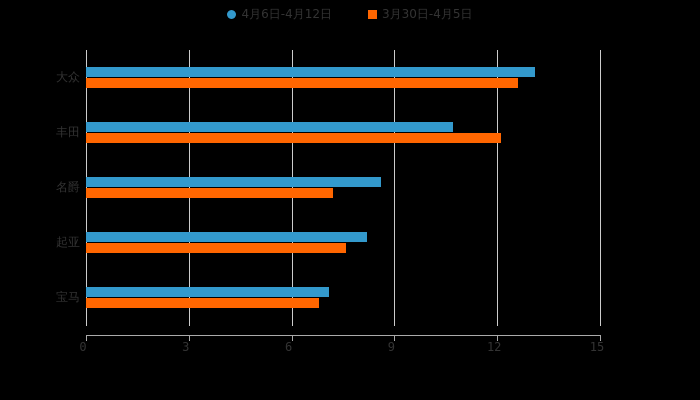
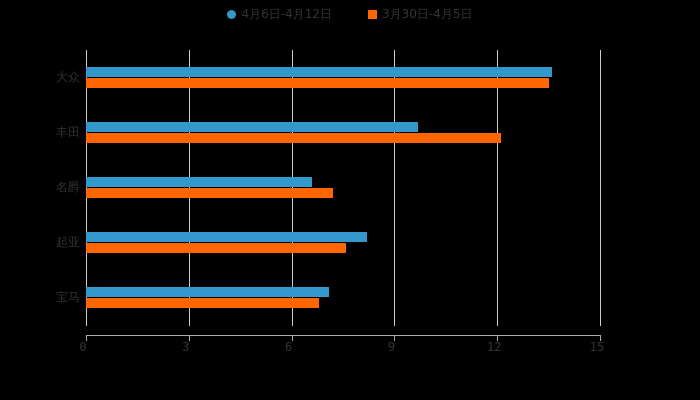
4月6日-4月12日/大众: 13.1 -> 13.6
3月30日-4月5日/大众: 12.6 -> 13.5
4月6日-4月12日/丰田: 10.7 -> 9.7
4月6日-4月12日/名爵: 8.6 -> 6.6
